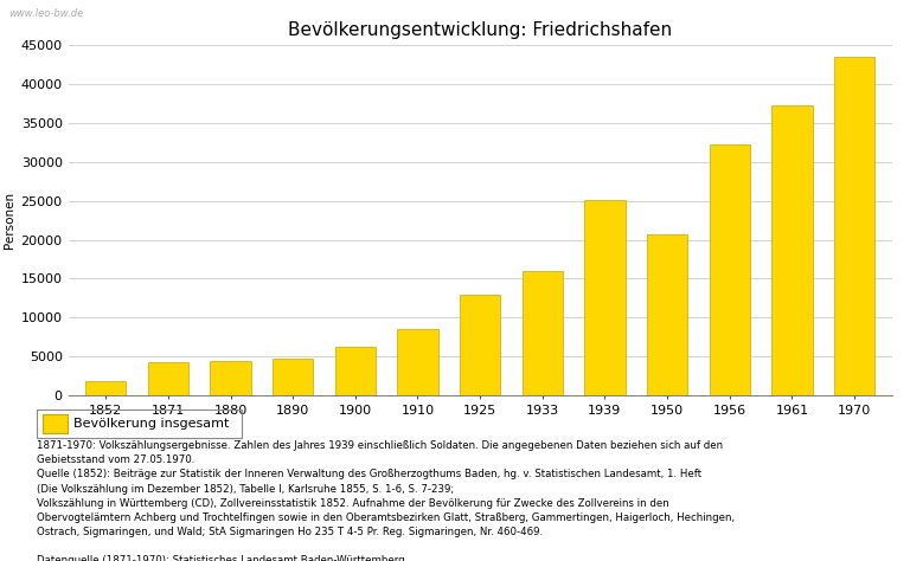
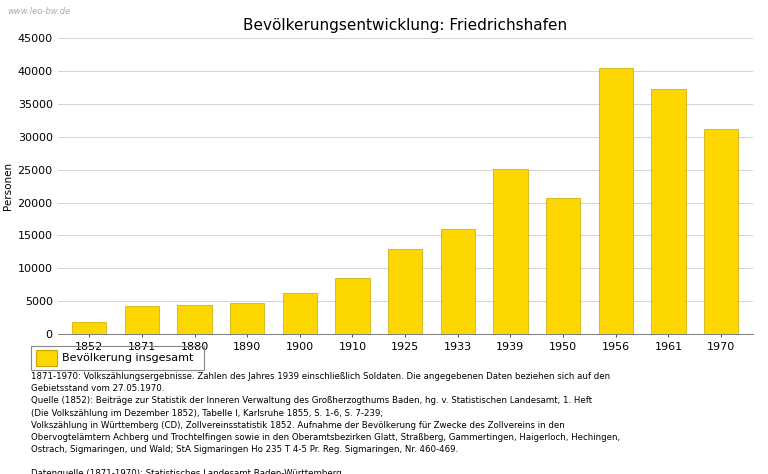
1956: 32300 -> 40400
1970: 43500 -> 31200
